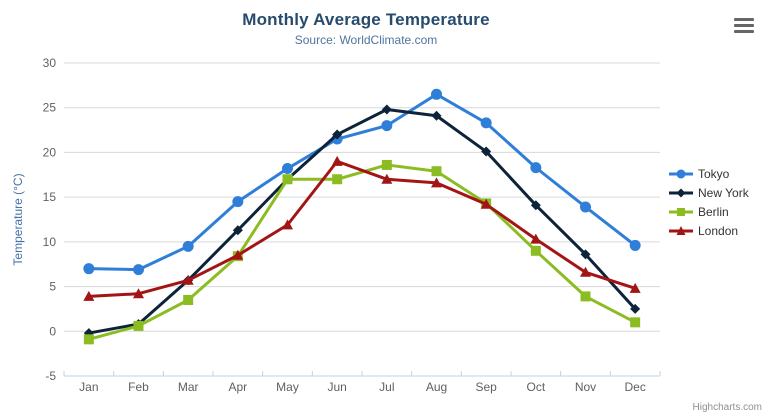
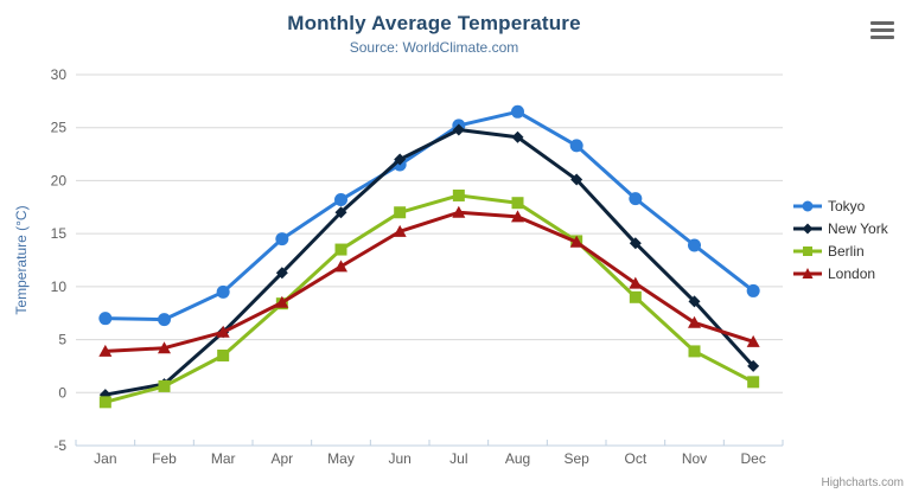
Berlin/May: 17 -> 14
London/Jun: 19 -> 15
Tokyo/Jul: 23 -> 25
